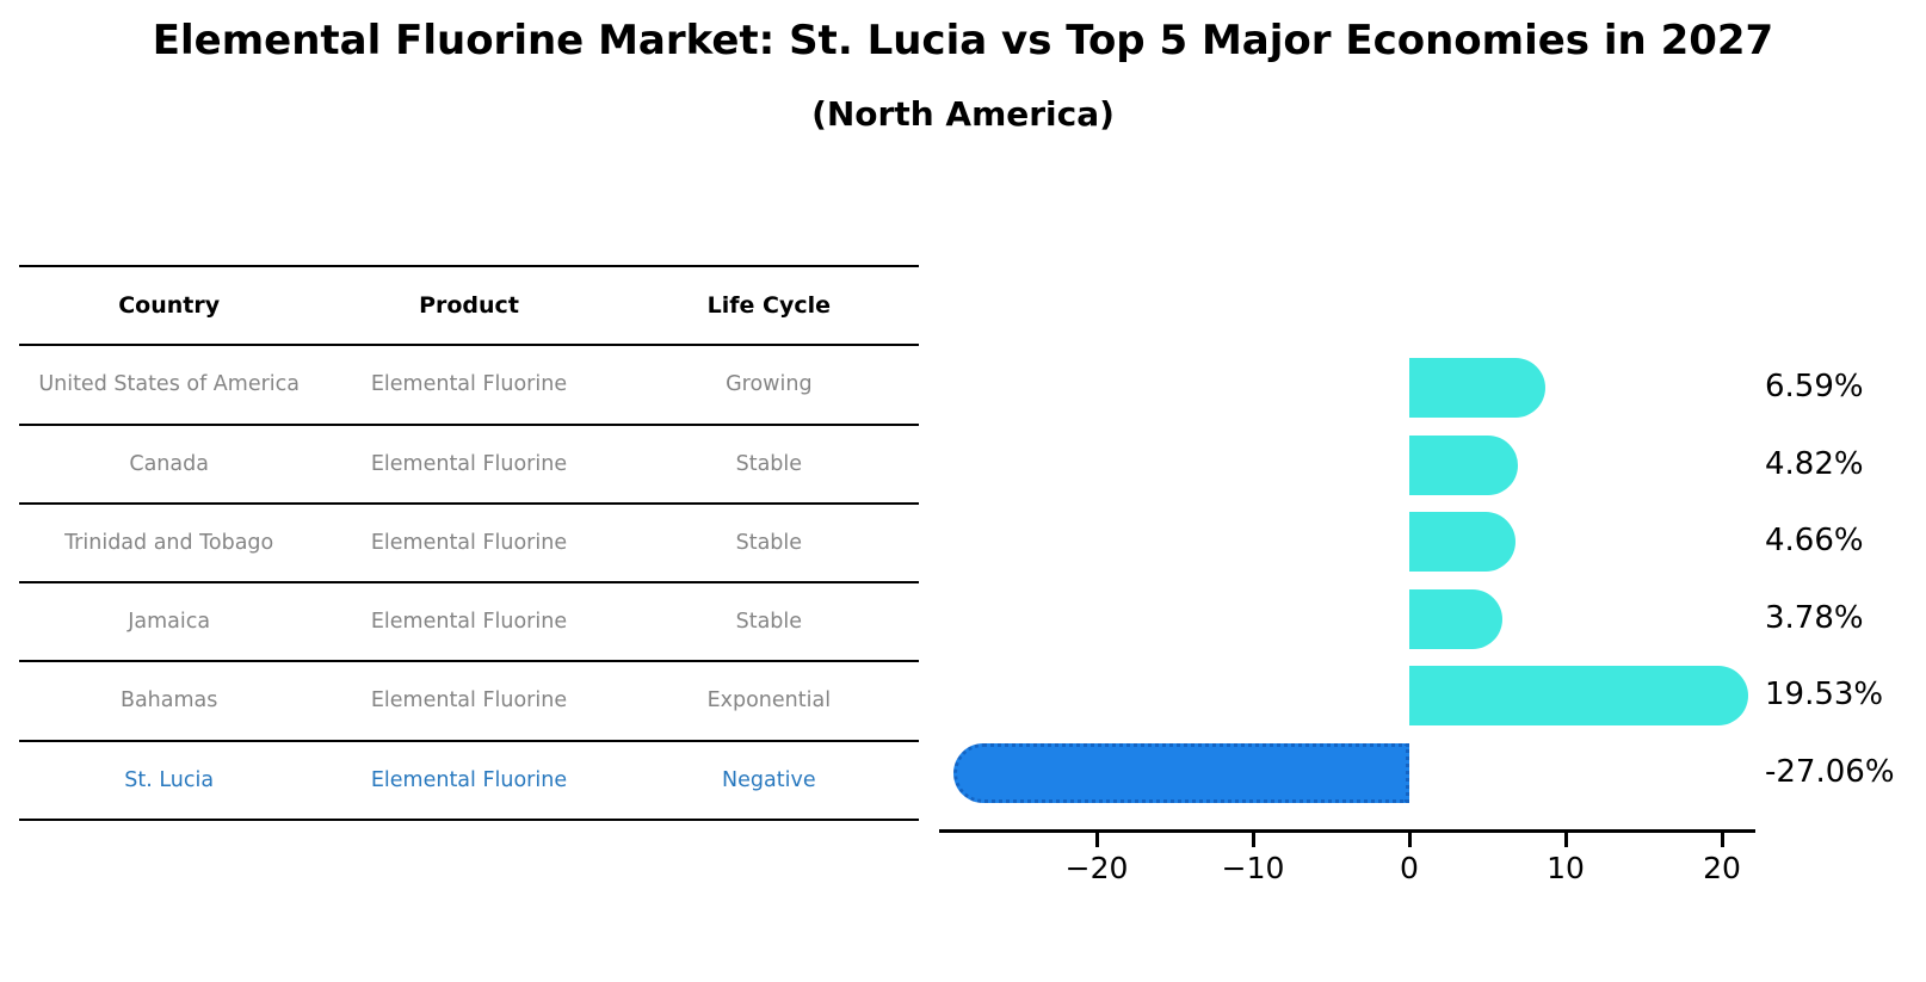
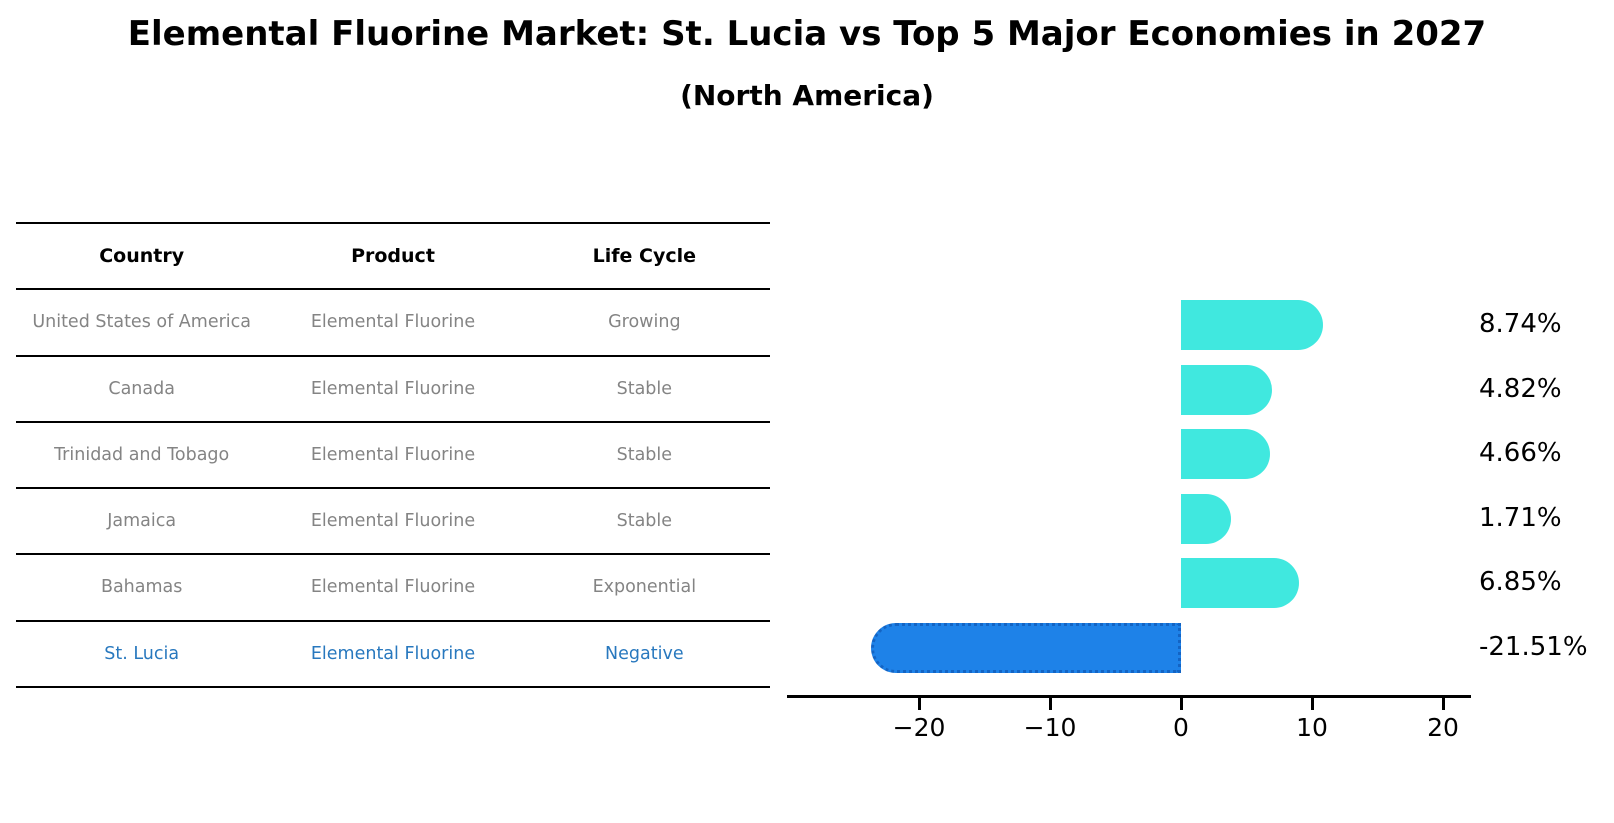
United States of America: 6.59% -> 8.74%
Jamaica: 3.78% -> 1.71%
Bahamas: 19.53% -> 6.85%
St. Lucia: -27.06% -> -21.51%
